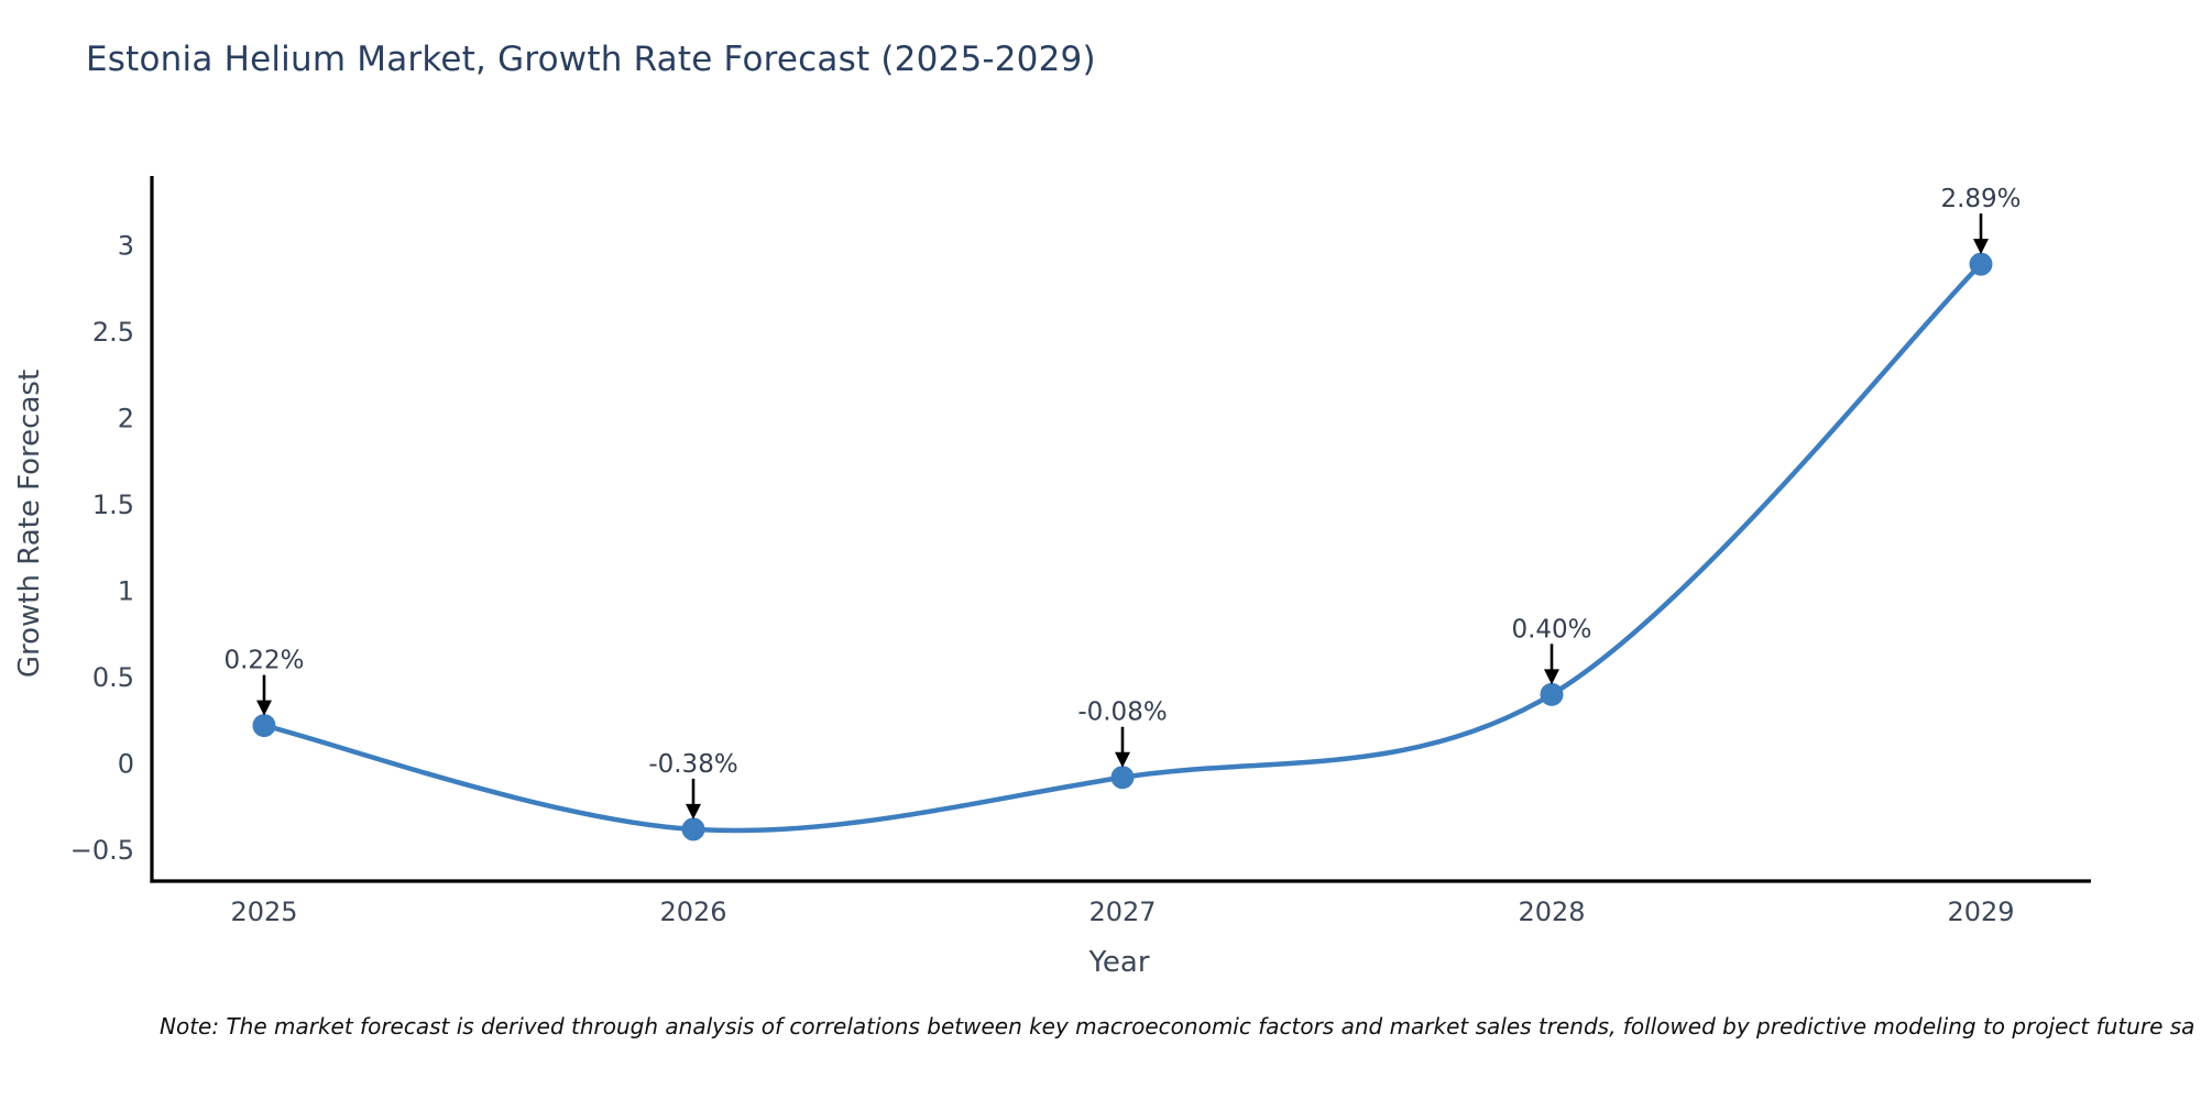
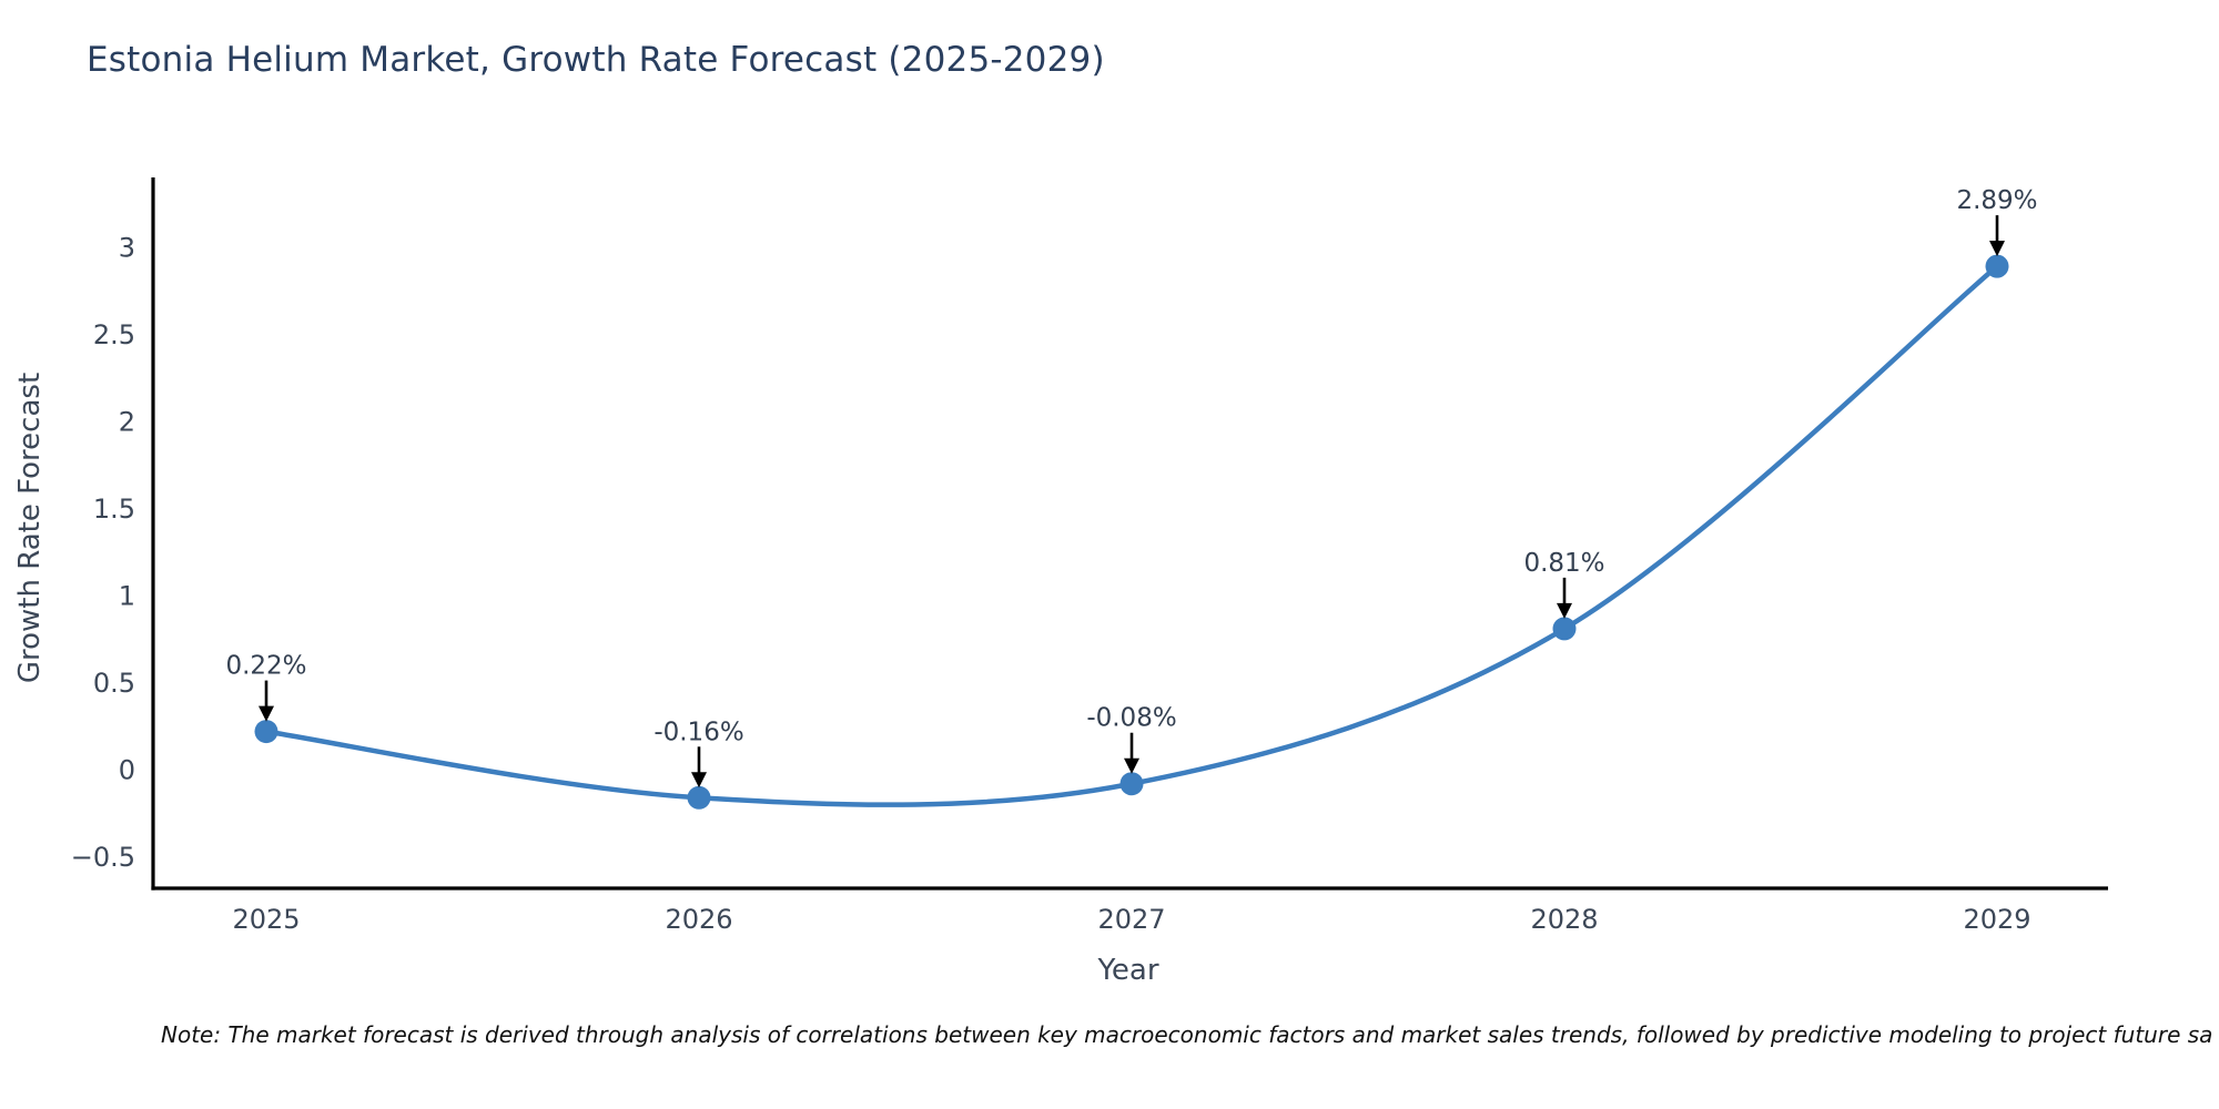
2026: -0.38% -> -0.16%
2028: 0.40% -> 0.81%
